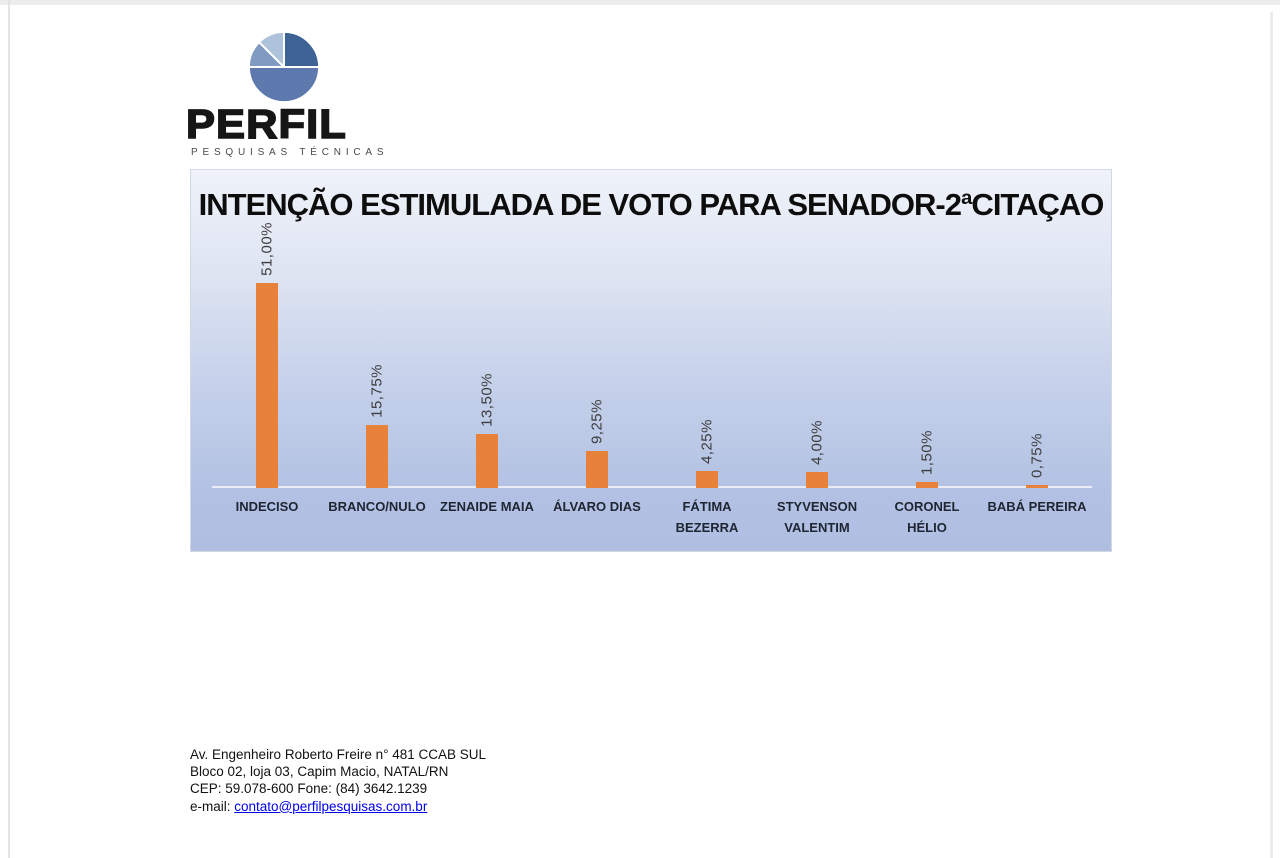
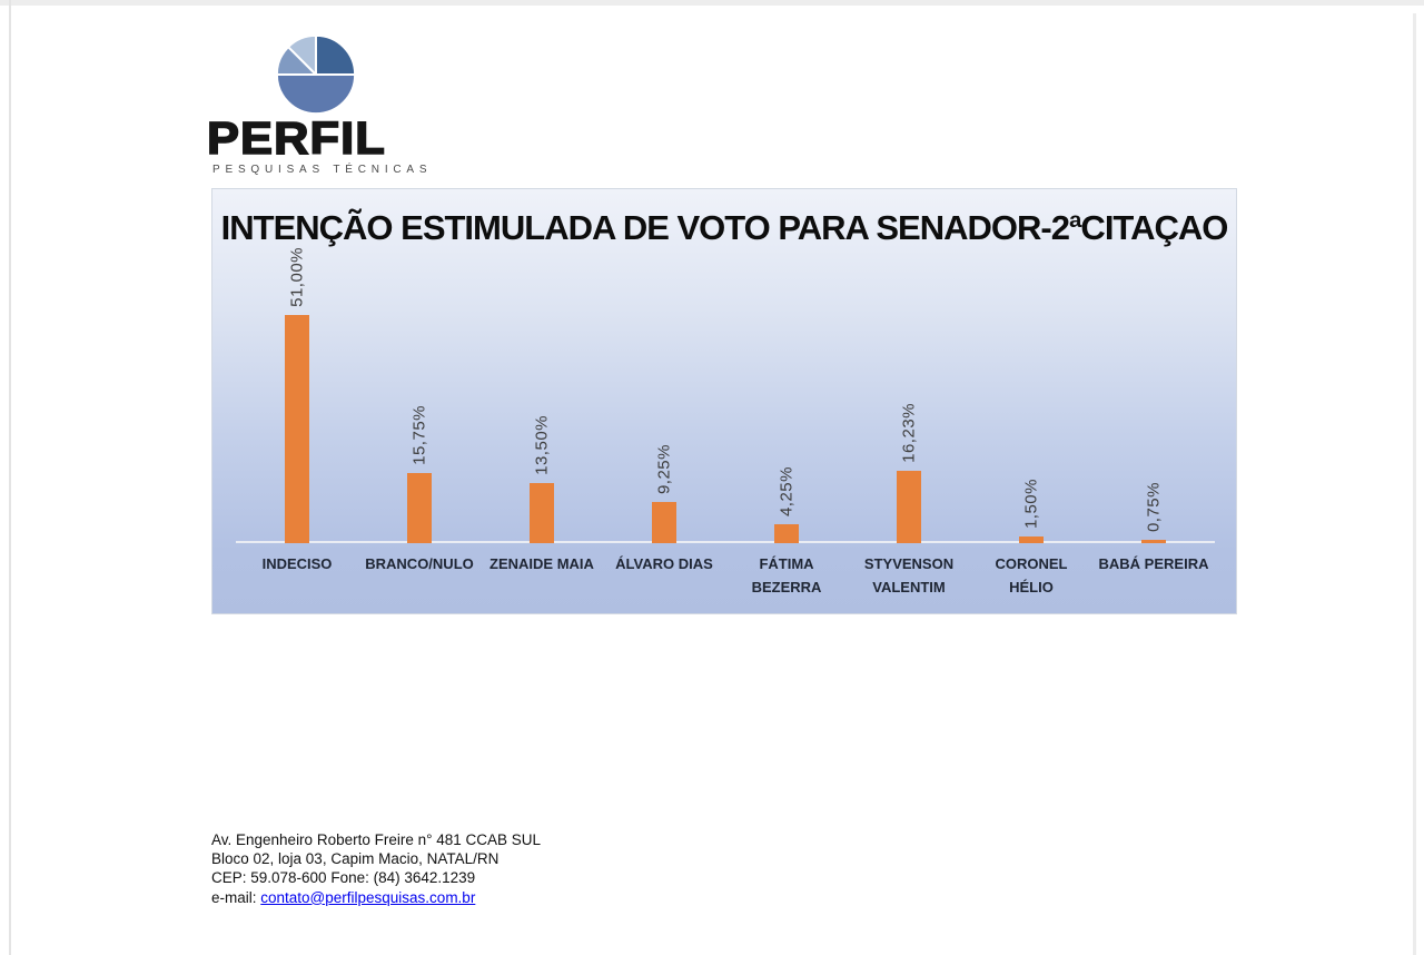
STYVENSON VALENTIM: 4,00% -> 16,23%
